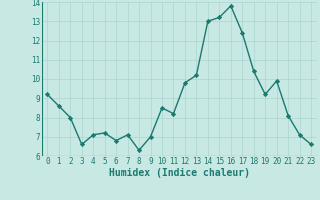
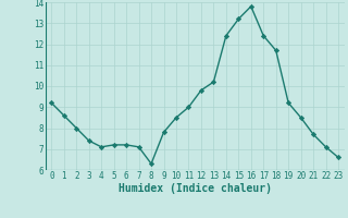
3: 6.6 -> 7.4
6: 6.8 -> 7.2
9: 7.0 -> 7.8
11: 8.2 -> 9.0
14: 13.0 -> 12.4
18: 10.4 -> 11.7
20: 9.9 -> 8.5
21: 8.1 -> 7.7
